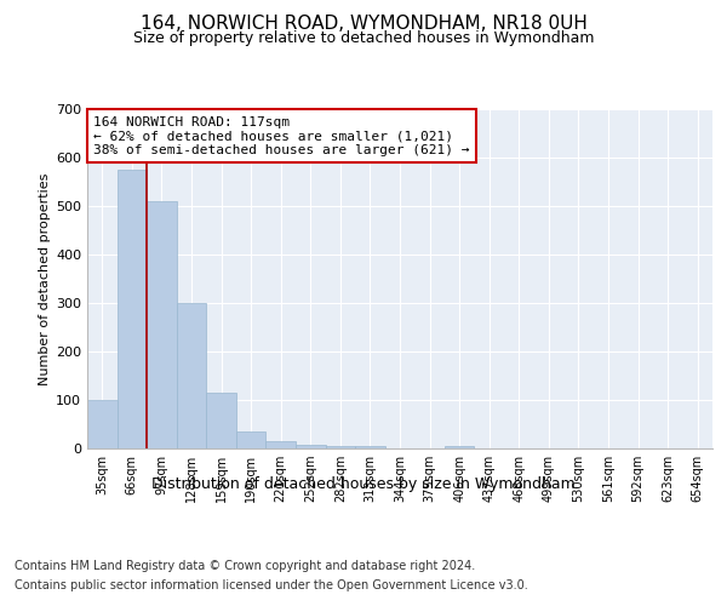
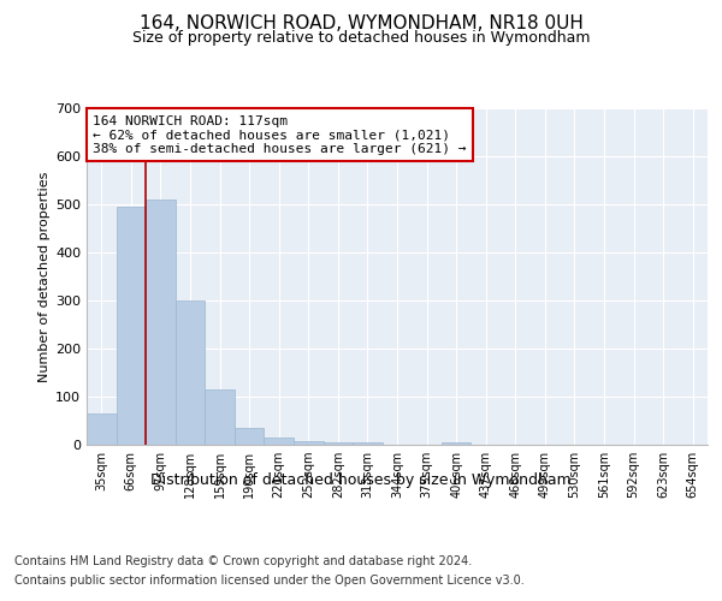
35sqm: 100 -> 65
66sqm: 575 -> 495
